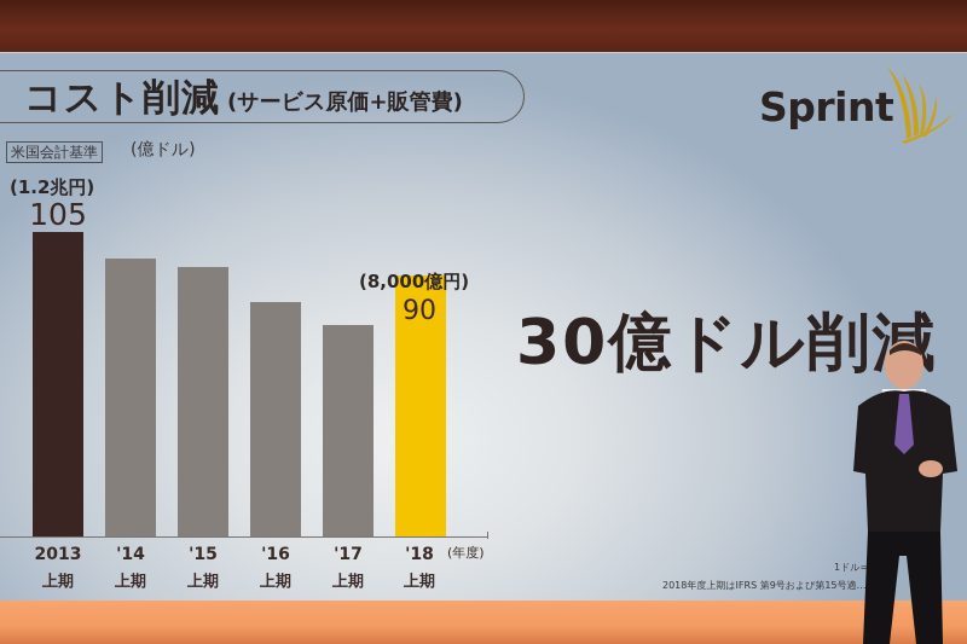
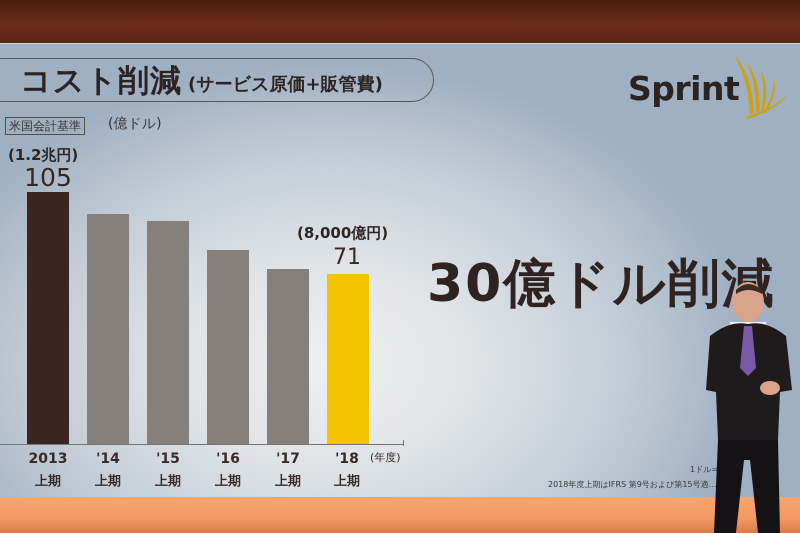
'18 上期: 90 -> 71
